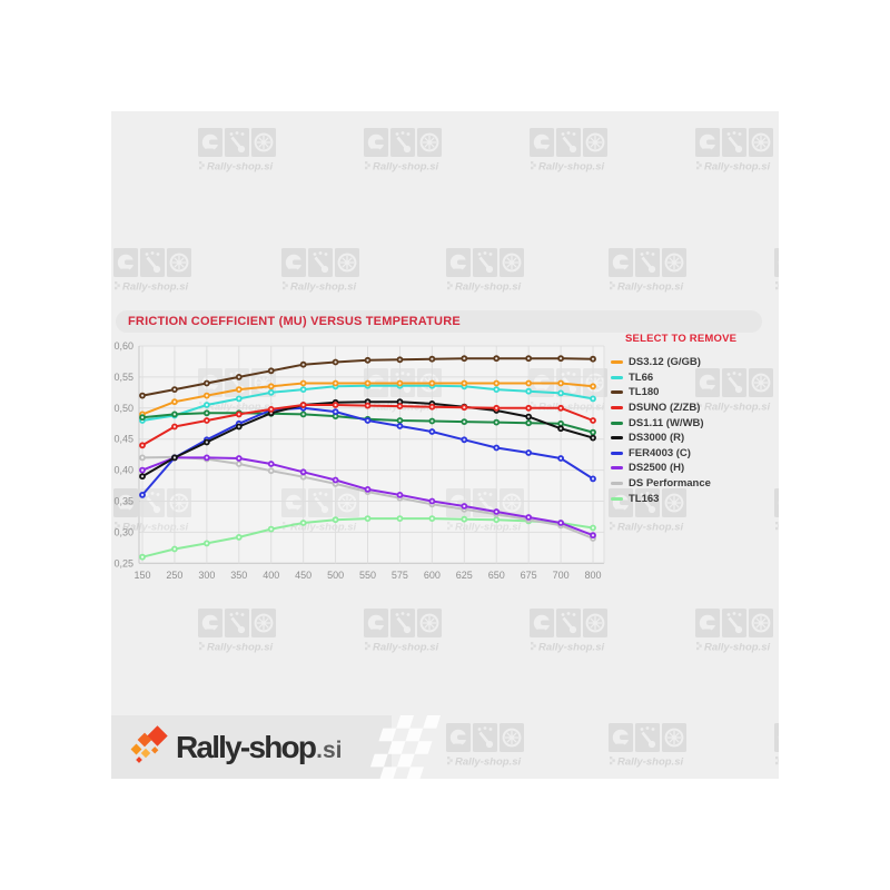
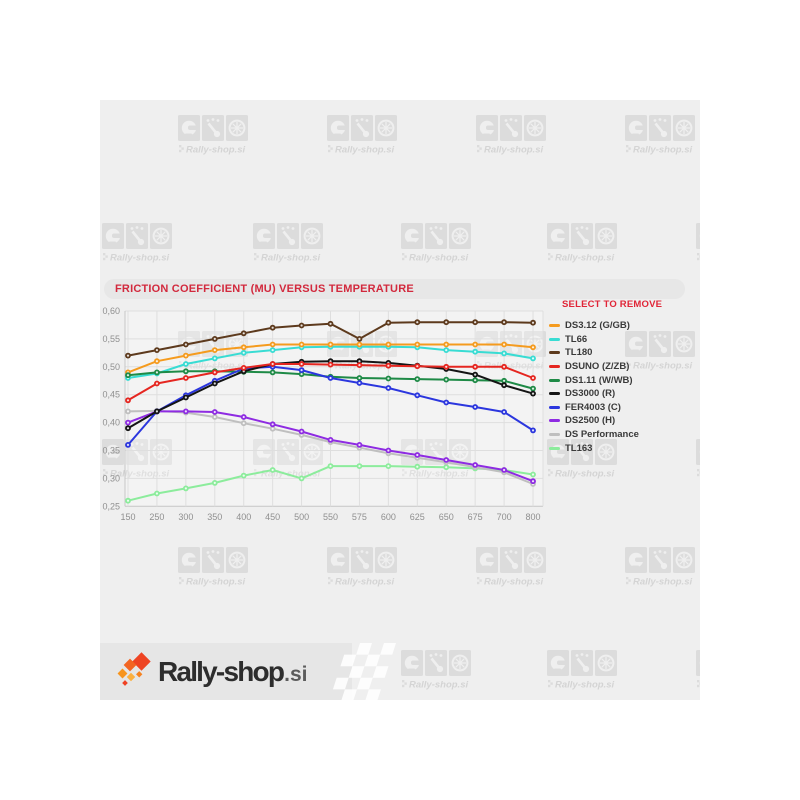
TL163/500: 0,32 -> 0,30
TL180/575: 0,58 -> 0,55
